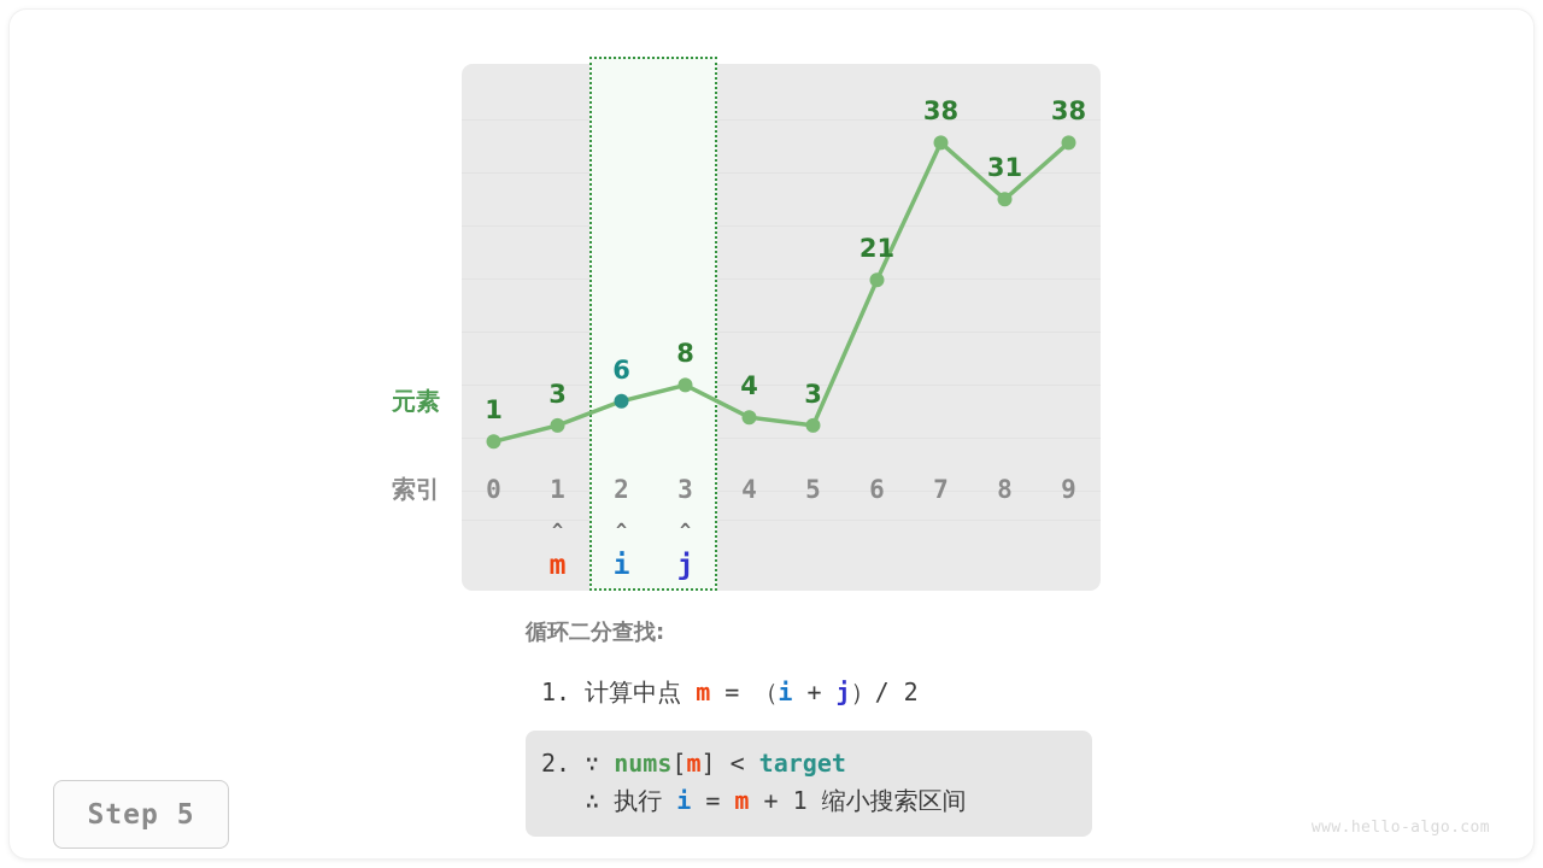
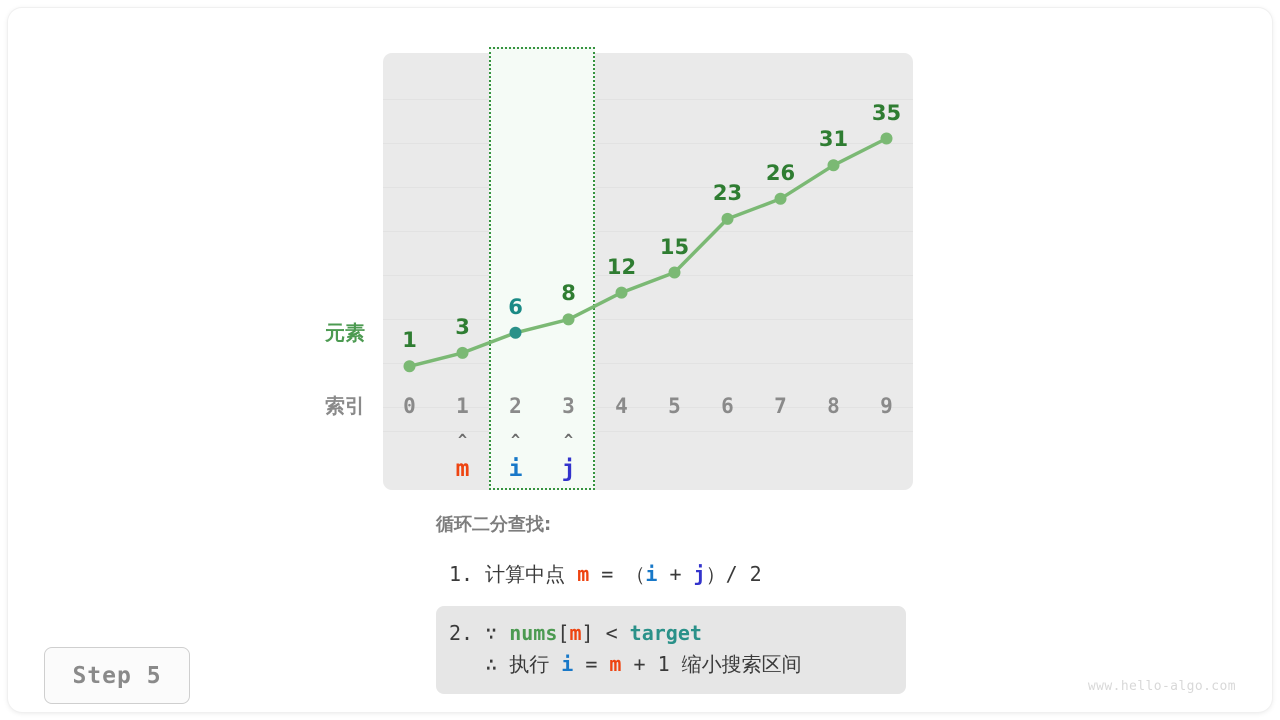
4: 4 -> 12
5: 3 -> 15
6: 21 -> 23
7: 38 -> 26
9: 38 -> 35
